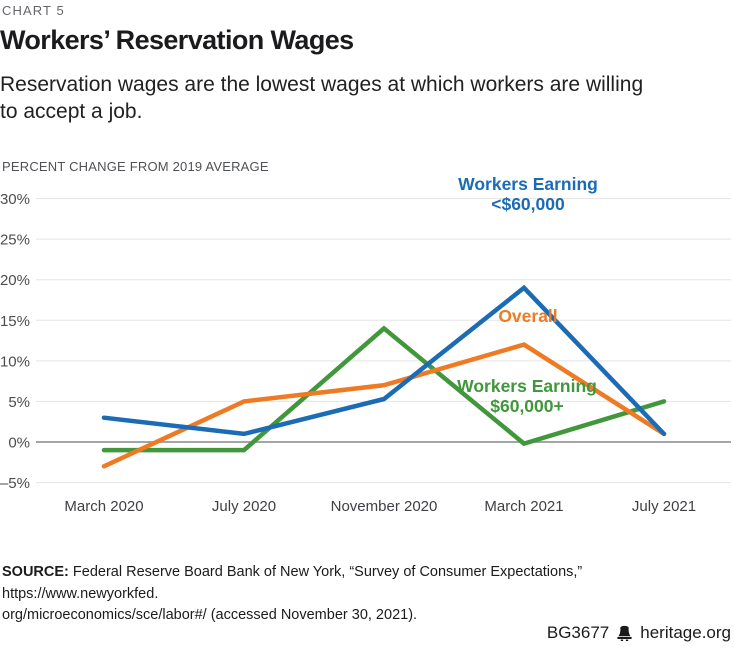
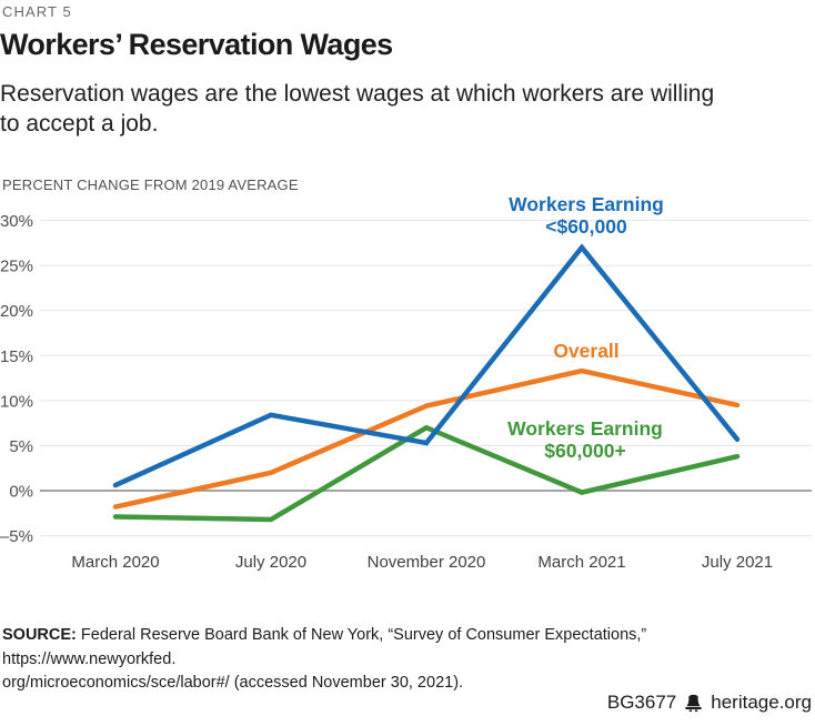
Workers Earning <$60,000/March 2020: 3% -> 1%
Overall/March 2020: -3% -> -2%
Workers Earning $60,000+/March 2020: -1% -> -3%
Workers Earning <$60,000/July 2020: 1% -> 8%
Overall/July 2020: 5% -> 2%
Workers Earning $60,000+/July 2020: -1% -> -3%
Overall/November 2020: 7% -> 9%
Workers Earning $60,000+/November 2020: 14% -> 7%
Workers Earning <$60,000/March 2021: 19% -> 27%
Overall/March 2021: 12% -> 13%
Workers Earning <$60,000/July 2021: 1% -> 6%
Overall/July 2021: 1% -> 10%
Workers Earning $60,000+/July 2021: 5% -> 4%
